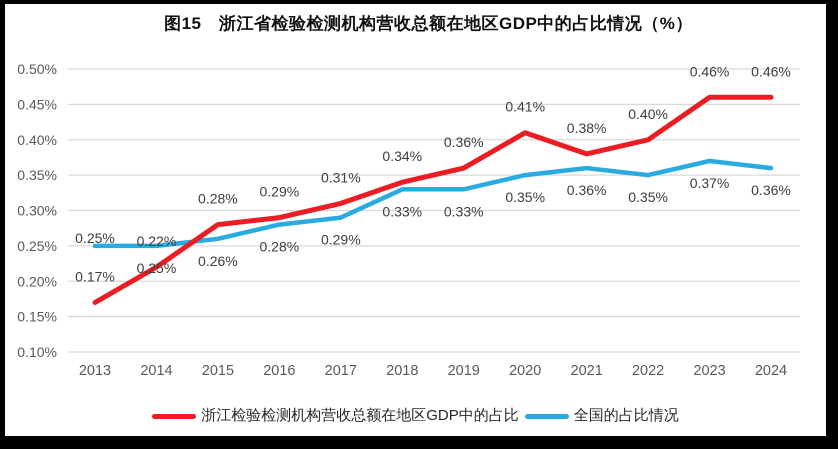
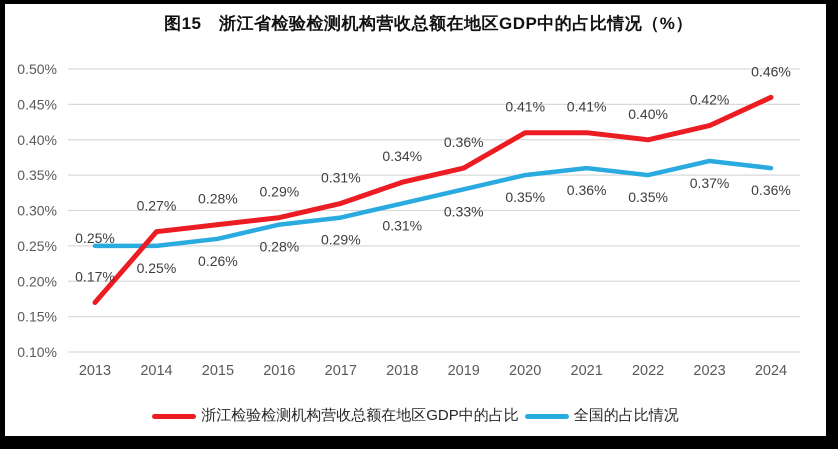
浙江检验检测机构营收总额在地区GDP中的占比/2014: 0.22% -> 0.27%
全国的占比情况/2018: 0.33% -> 0.31%
浙江检验检测机构营收总额在地区GDP中的占比/2021: 0.38% -> 0.41%
浙江检验检测机构营收总额在地区GDP中的占比/2023: 0.46% -> 0.42%
